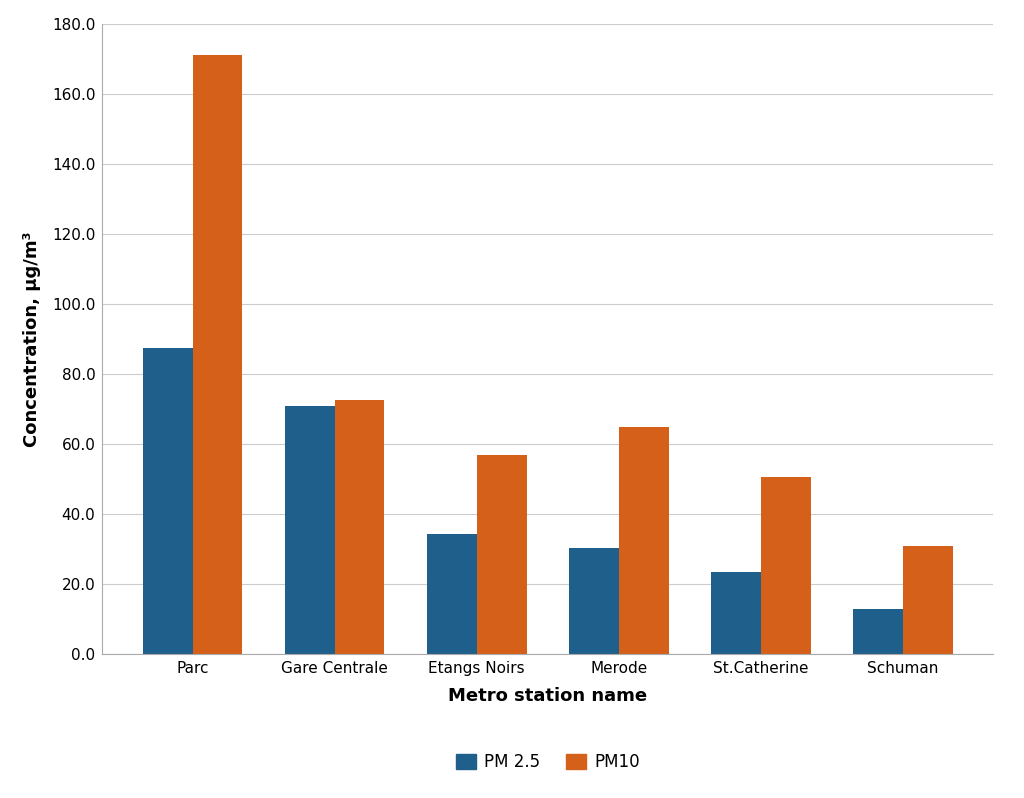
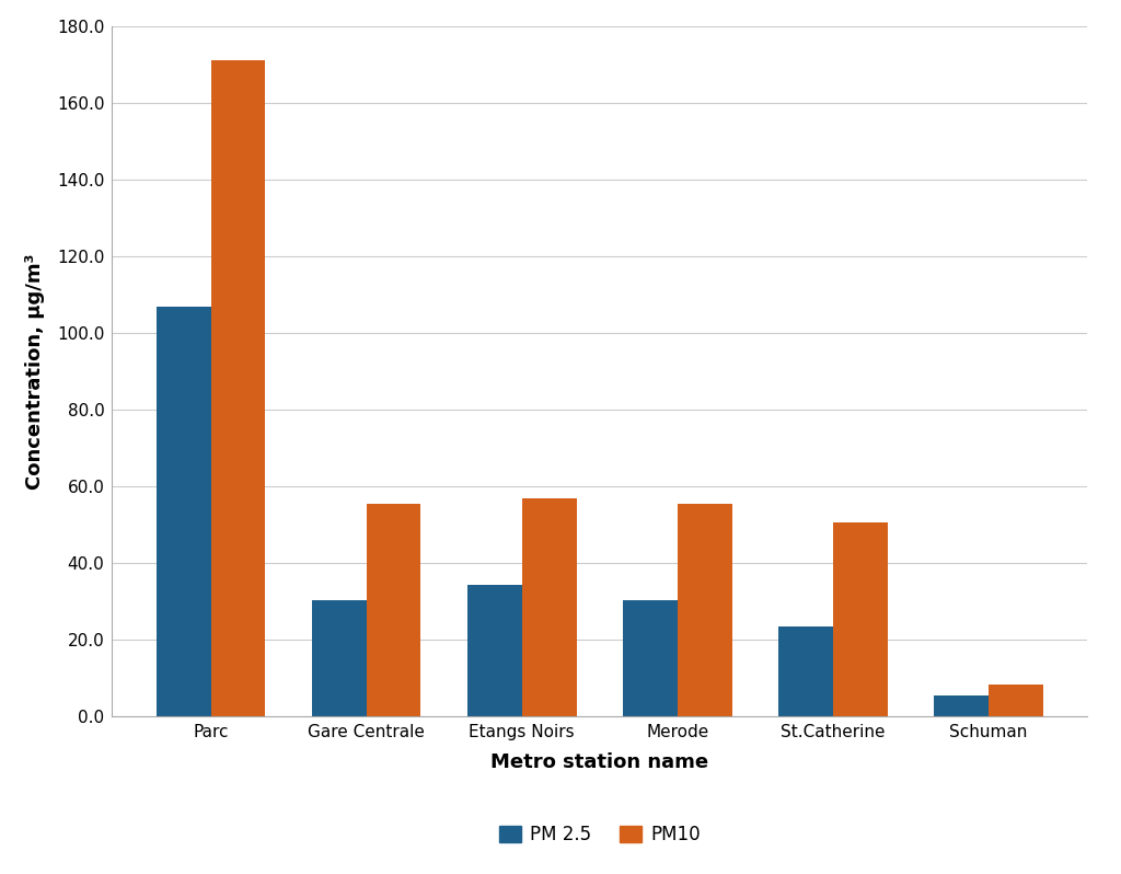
PM 2.5/Parc: 87.5 -> 107.0
PM 2.5/Gare Centrale: 71.0 -> 30.5
PM10/Gare Centrale: 72.5 -> 55.5
PM10/Merode: 65.0 -> 55.5
PM 2.5/Schuman: 13.0 -> 5.5
PM10/Schuman: 31.0 -> 8.5
